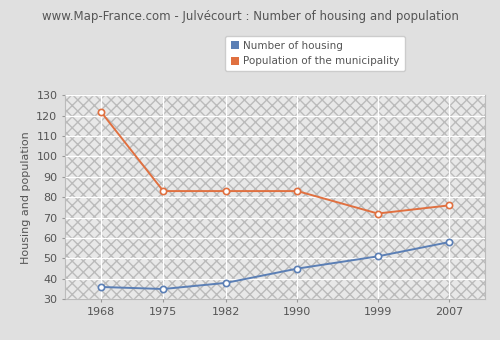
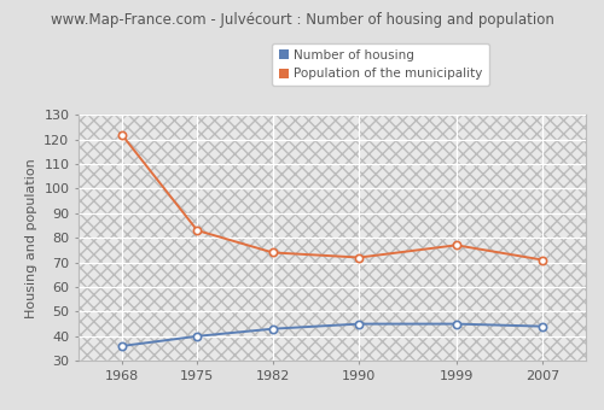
Number of housing/1975: 35 -> 40
Number of housing/1982: 38 -> 43
Population of the municipality/1982: 83 -> 74
Population of the municipality/1990: 83 -> 72
Number of housing/1999: 51 -> 45
Population of the municipality/1999: 72 -> 77
Number of housing/2007: 58 -> 44
Population of the municipality/2007: 76 -> 71
